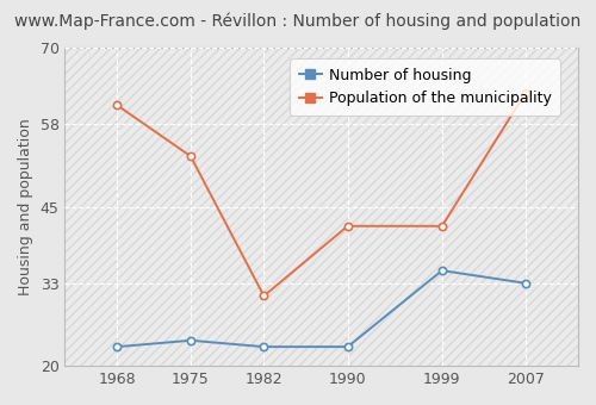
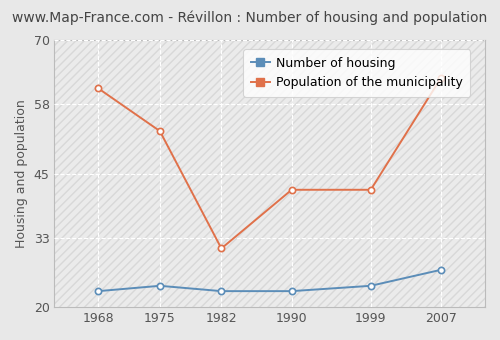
Number of housing/1999: 35 -> 24
Number of housing/2007: 33 -> 27
